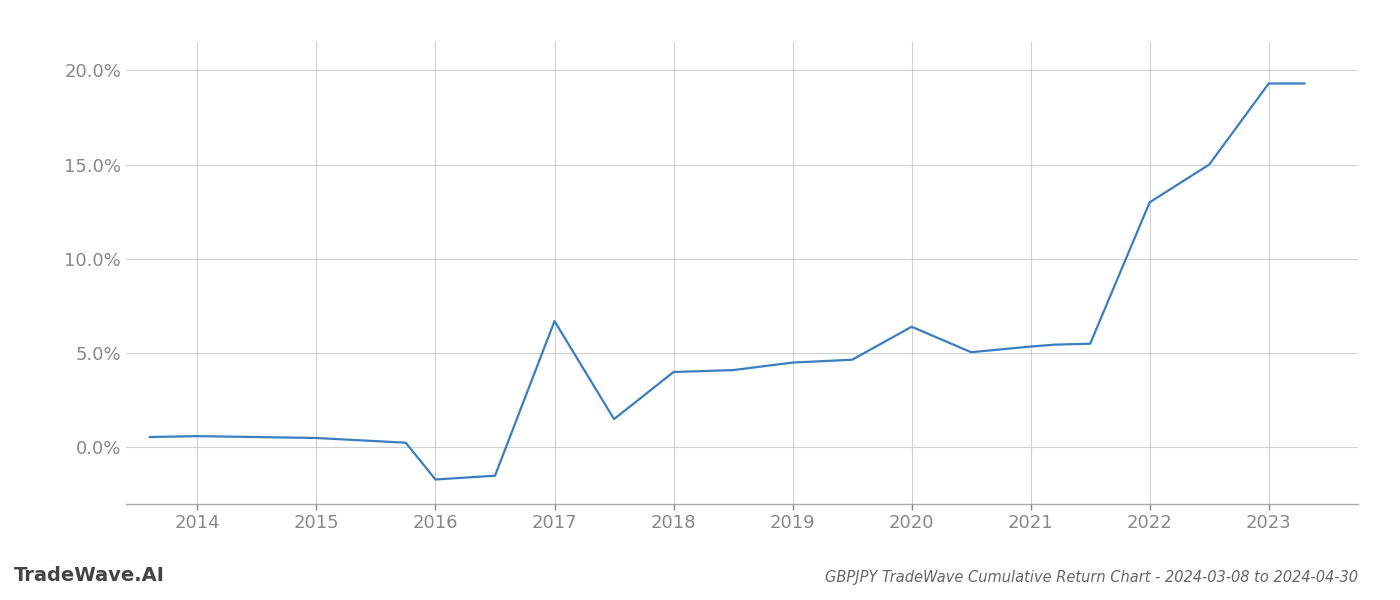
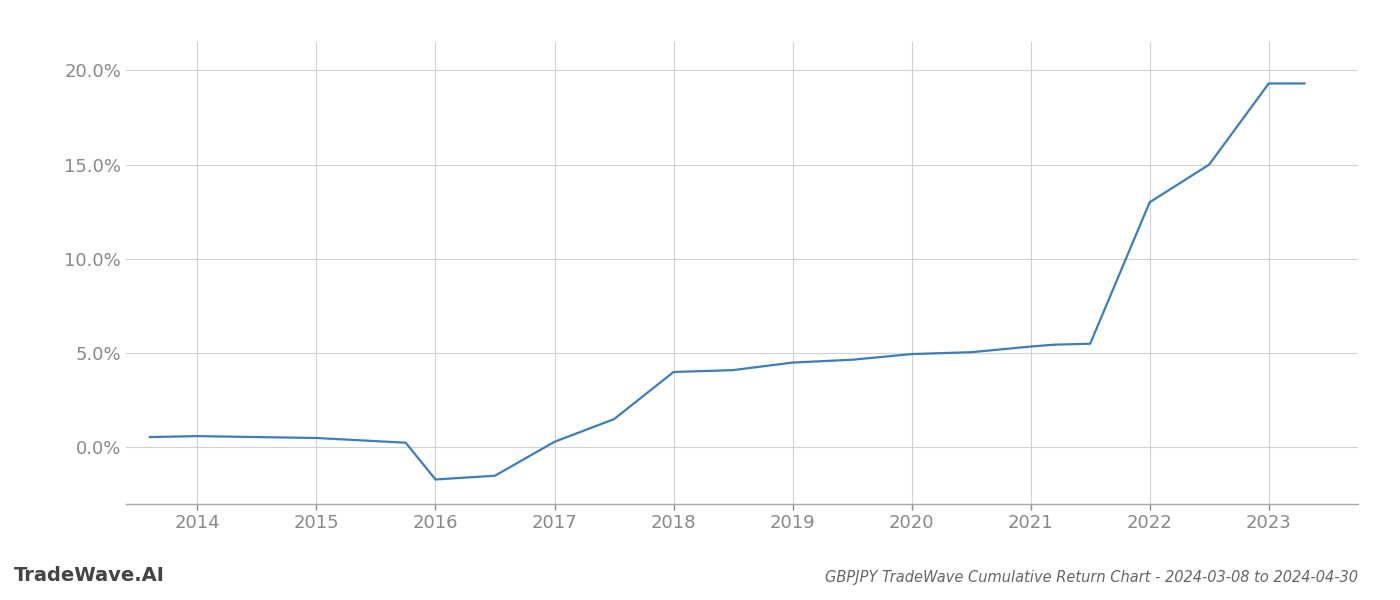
2017: 6.7% -> 0.3%
2020: 6.4% -> 5.0%
